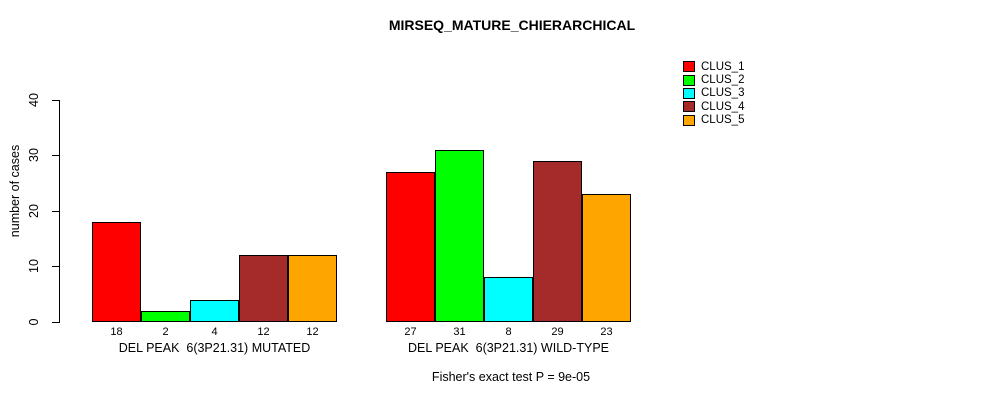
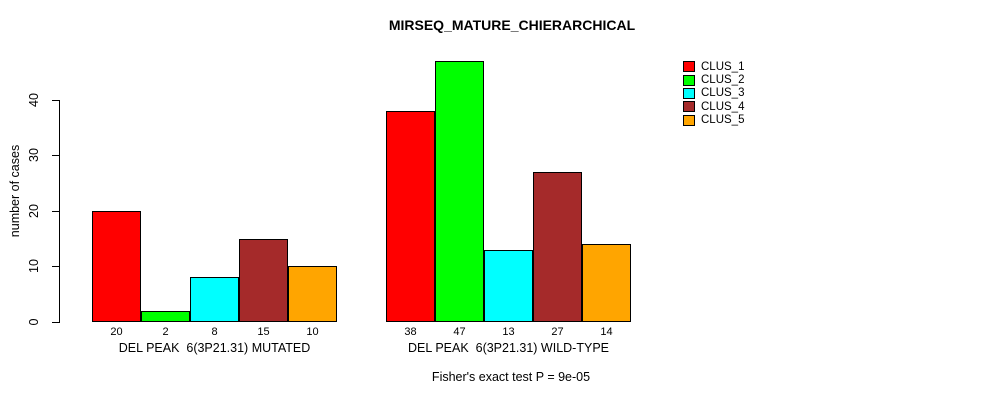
CLUS_1/DEL PEAK 6(3P21.31) MUTATED: 18 -> 20
CLUS_3/DEL PEAK 6(3P21.31) MUTATED: 4 -> 8
CLUS_4/DEL PEAK 6(3P21.31) MUTATED: 12 -> 15
CLUS_5/DEL PEAK 6(3P21.31) MUTATED: 12 -> 10
CLUS_1/DEL PEAK 6(3P21.31) WILD-TYPE: 27 -> 38
CLUS_2/DEL PEAK 6(3P21.31) WILD-TYPE: 31 -> 47
CLUS_3/DEL PEAK 6(3P21.31) WILD-TYPE: 8 -> 13
CLUS_4/DEL PEAK 6(3P21.31) WILD-TYPE: 29 -> 27
CLUS_5/DEL PEAK 6(3P21.31) WILD-TYPE: 23 -> 14
